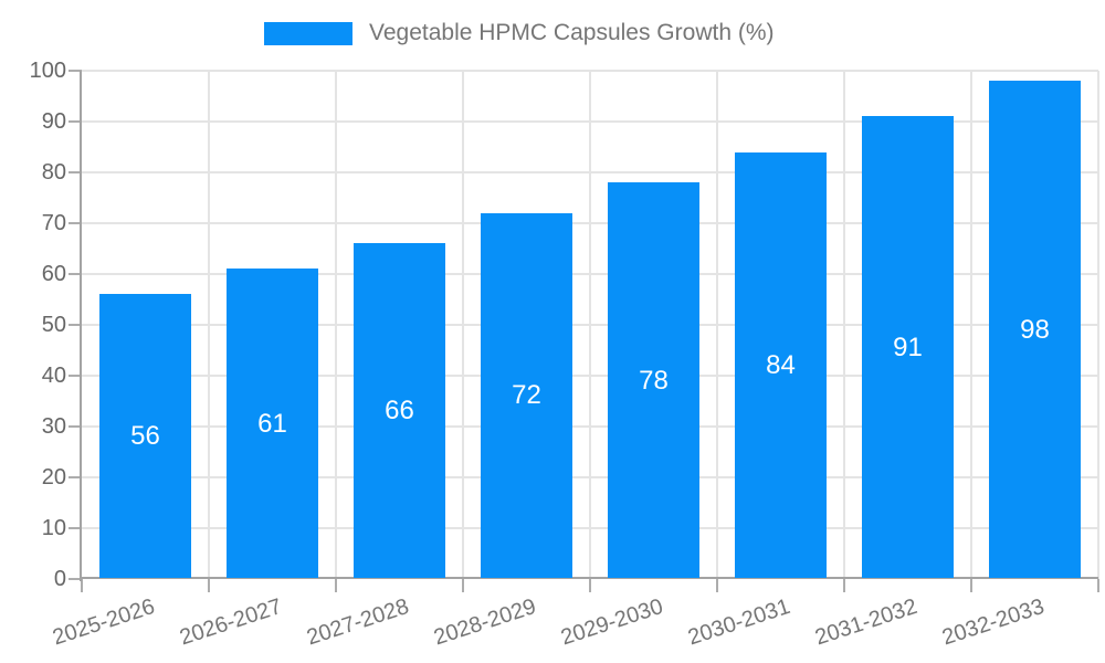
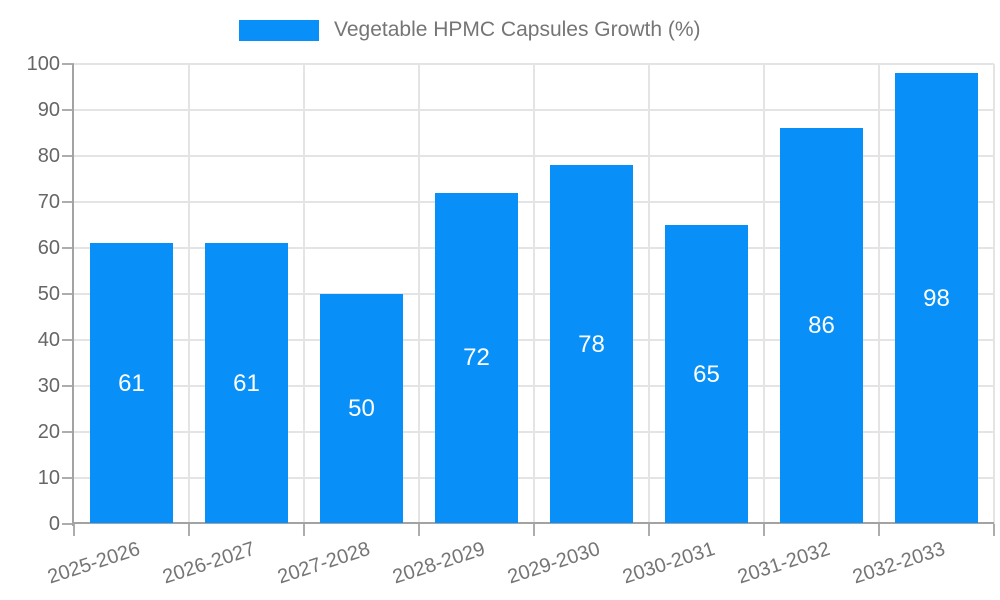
2025-2026: 56 -> 61
2027-2028: 66 -> 50
2030-2031: 84 -> 65
2031-2032: 91 -> 86
